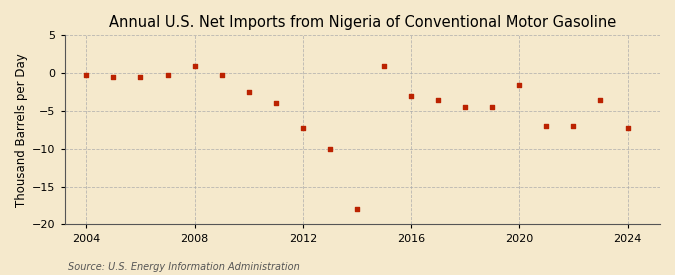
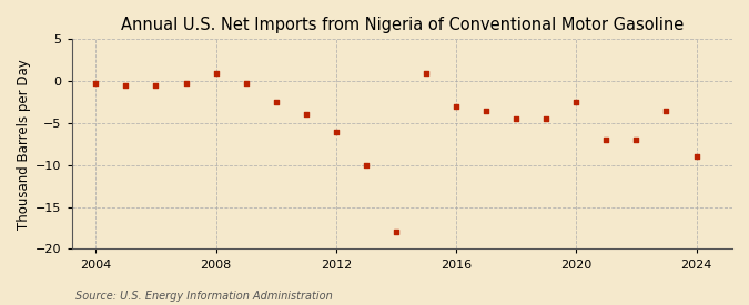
2012: -7.2 -> -6.0
2020: -1.6 -> -2.5
2024: -7.2 -> -9.0
